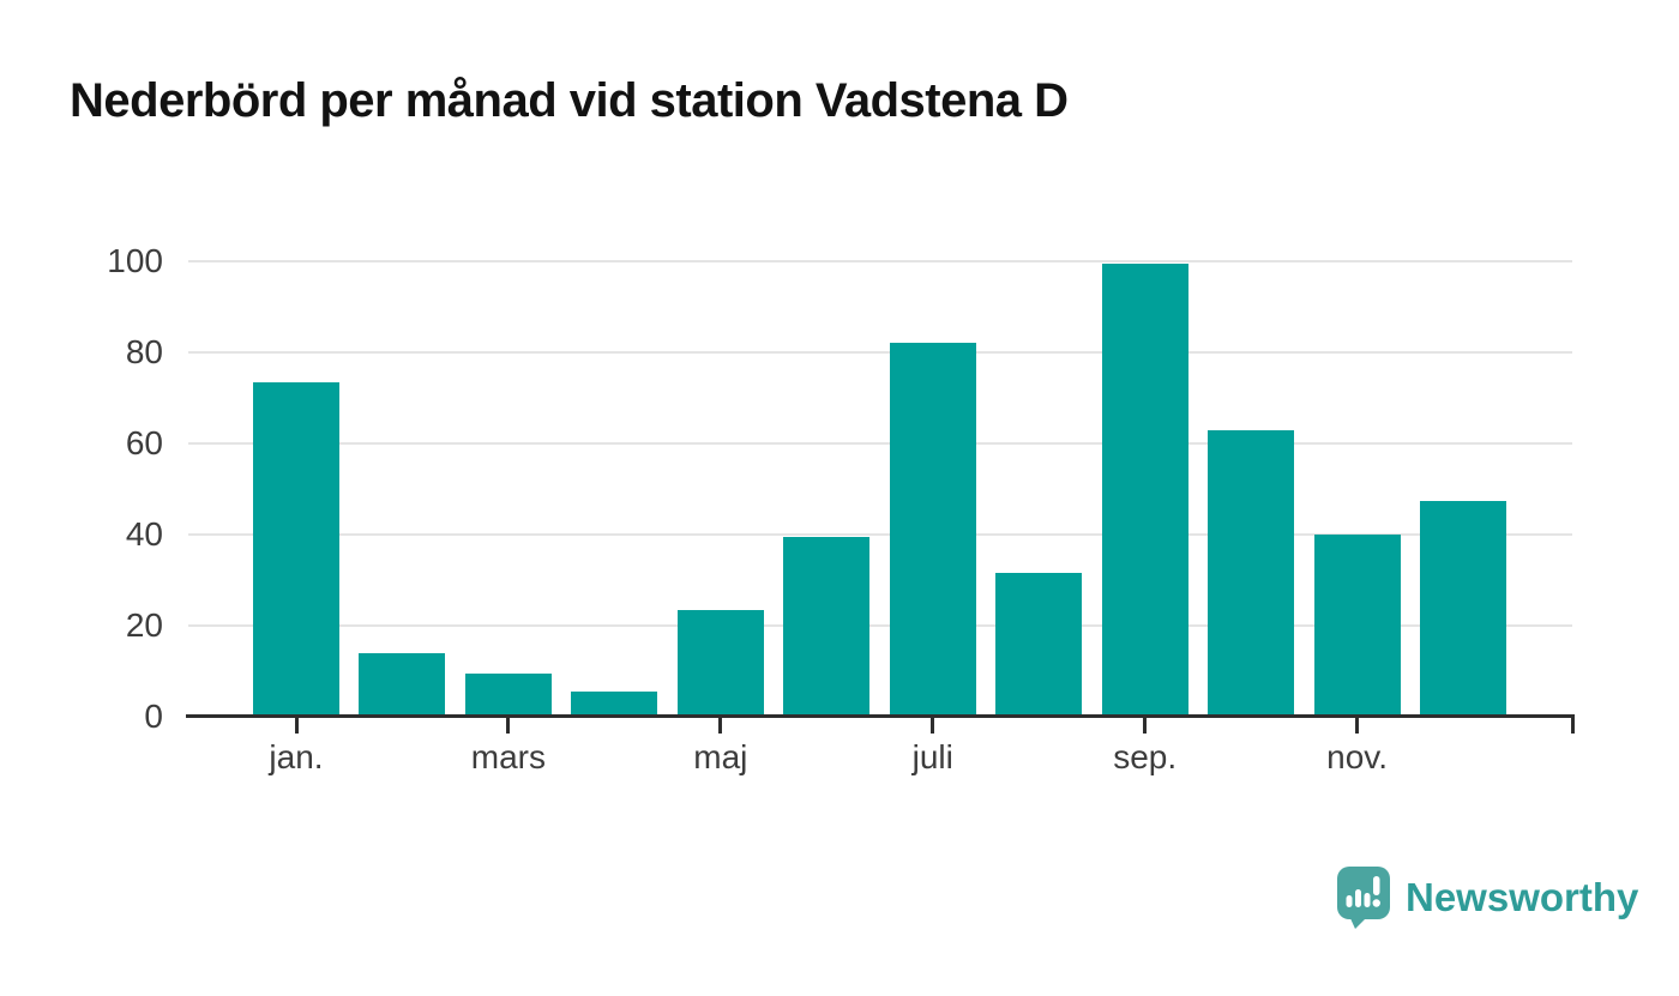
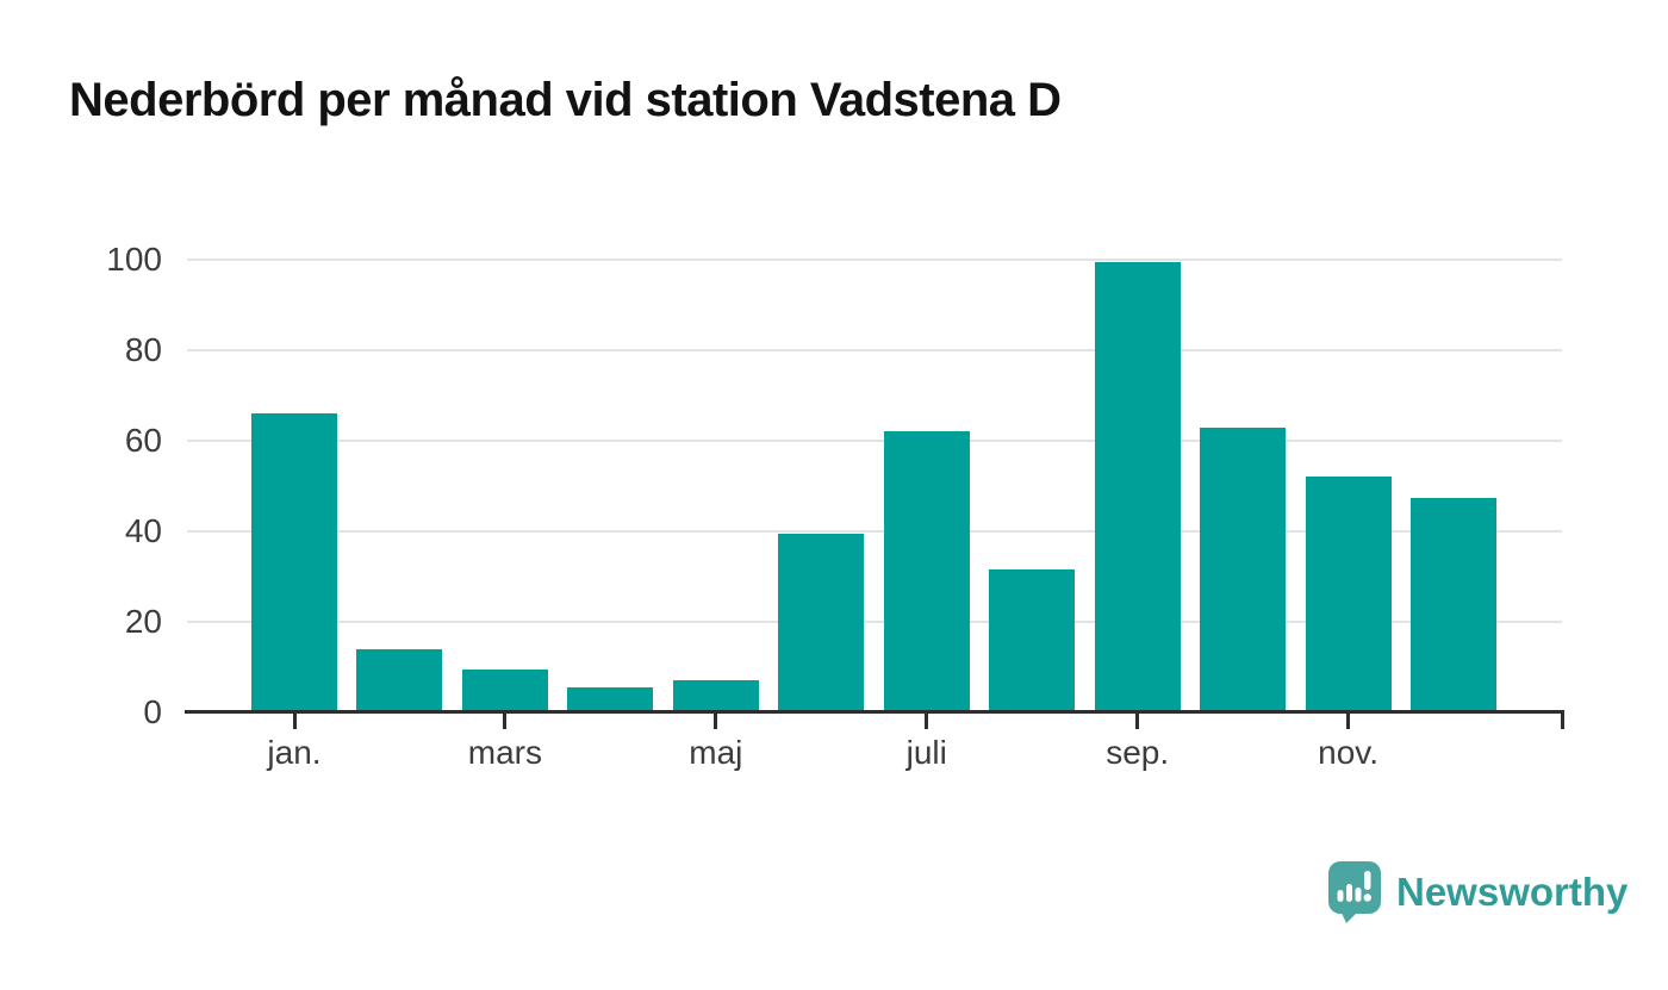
jan.: 74 -> 66
maj: 24 -> 7
juli: 82 -> 62
nov.: 40 -> 52
